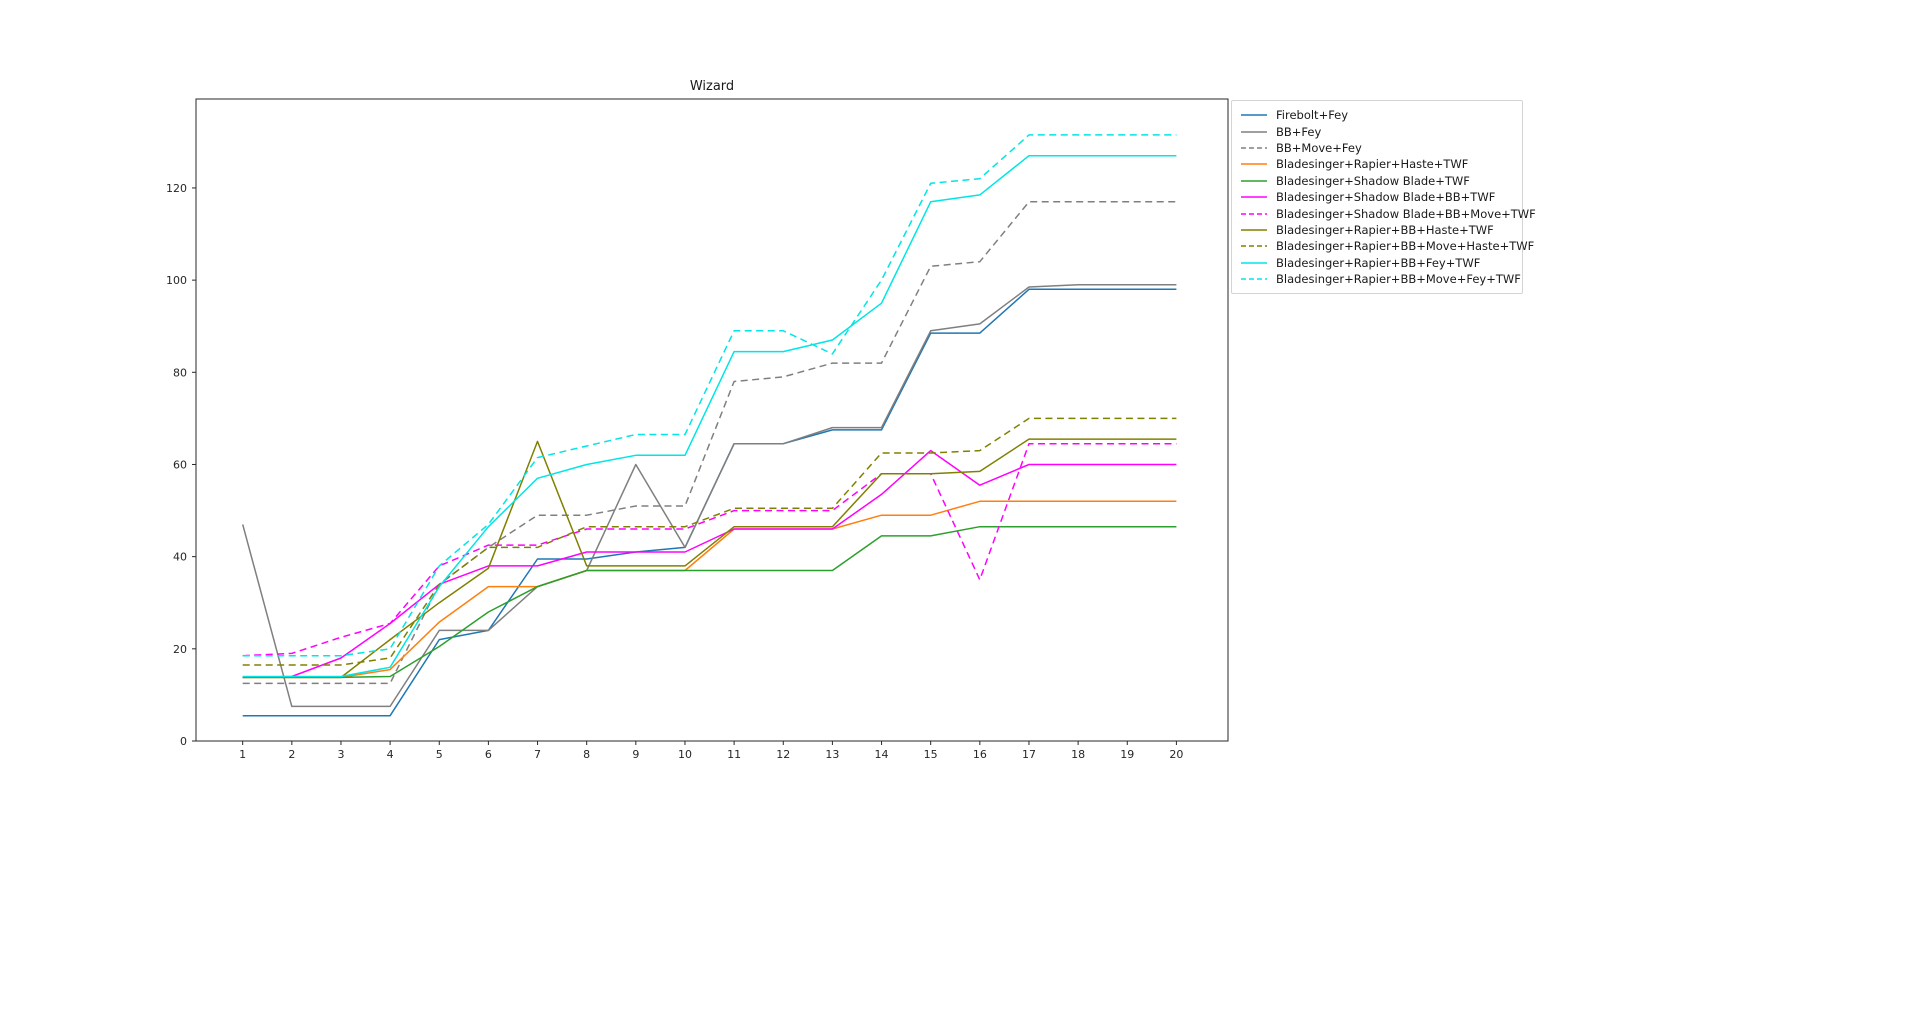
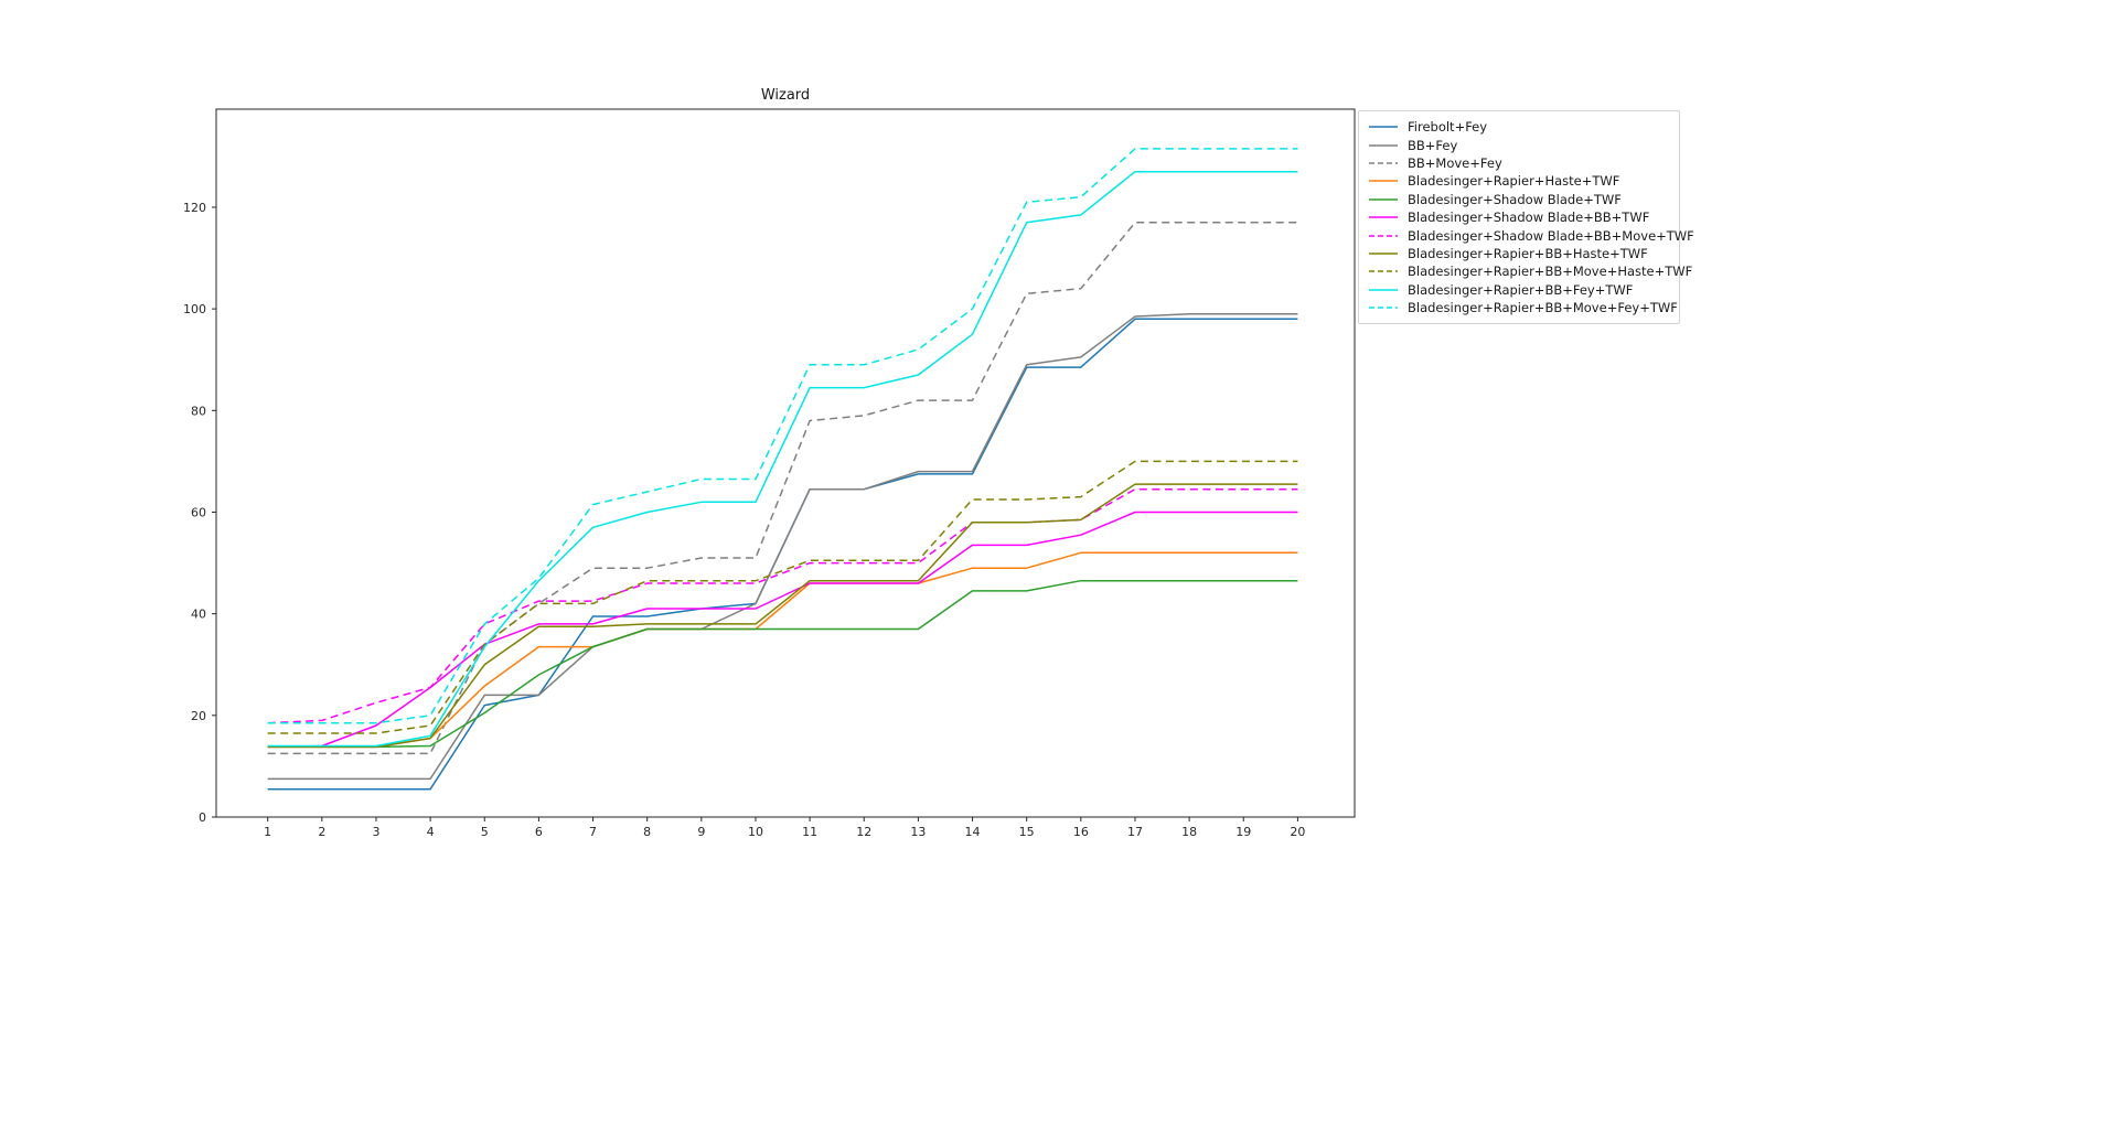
BB+Fey/1: 47 -> 8
Bladesinger+Rapier+BB+Haste+TWF/4: 22 -> 16
Bladesinger+Rapier+BB+Haste+TWF/7: 65 -> 38
BB+Fey/9: 60 -> 37
Bladesinger+Rapier+BB+Move+Fey+TWF/13: 84 -> 92
Bladesinger+Shadow Blade+BB+TWF/15: 63 -> 54
Bladesinger+Shadow Blade+BB+Move+TWF/16: 35 -> 58
